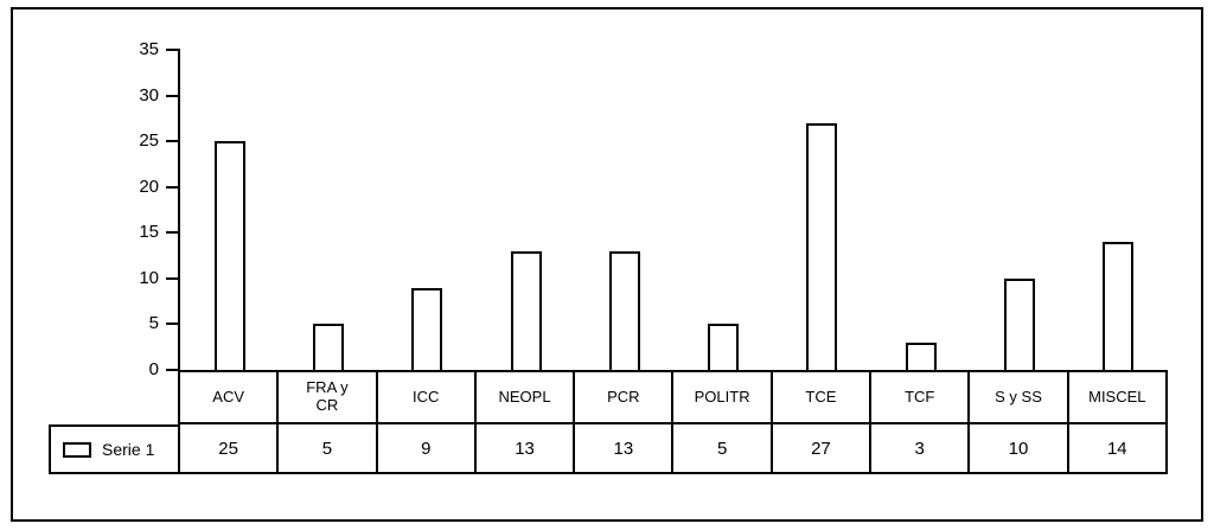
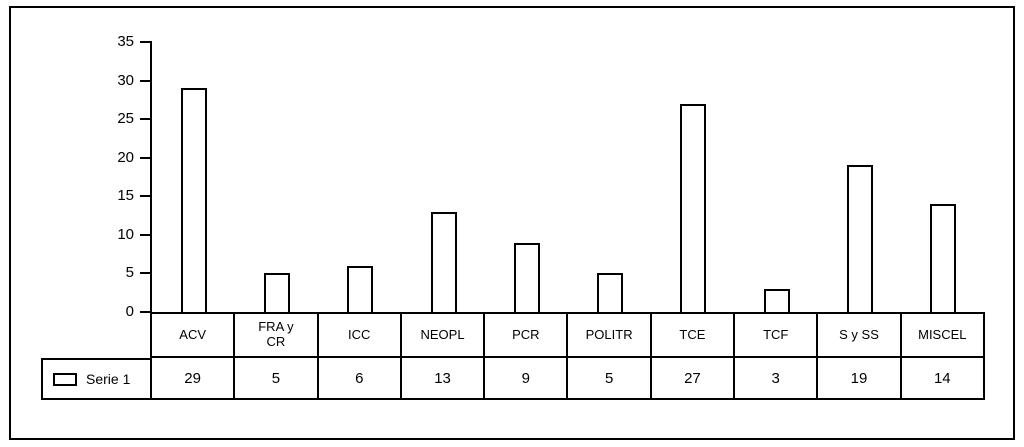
ACV: 25 -> 29
ICC: 9 -> 6
PCR: 13 -> 9
S y SS: 10 -> 19
